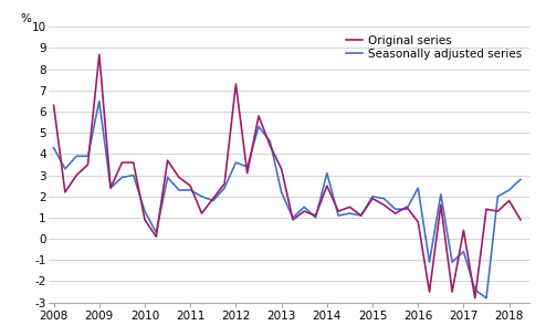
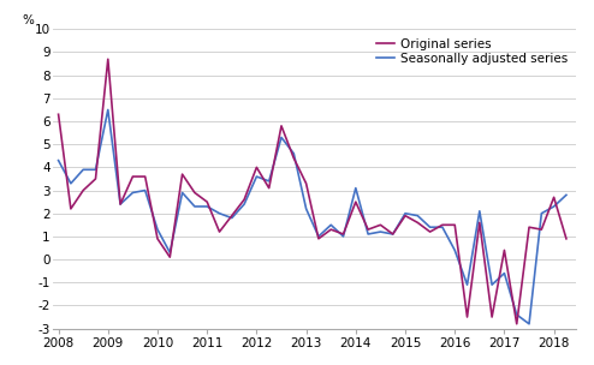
Original series/2012: 7.3 -> 4.0
Original series/2016: 0.8 -> 1.5
Seasonally adjusted series/2016: 2.4 -> 0.4
Original series/2018: 1.8 -> 2.7
